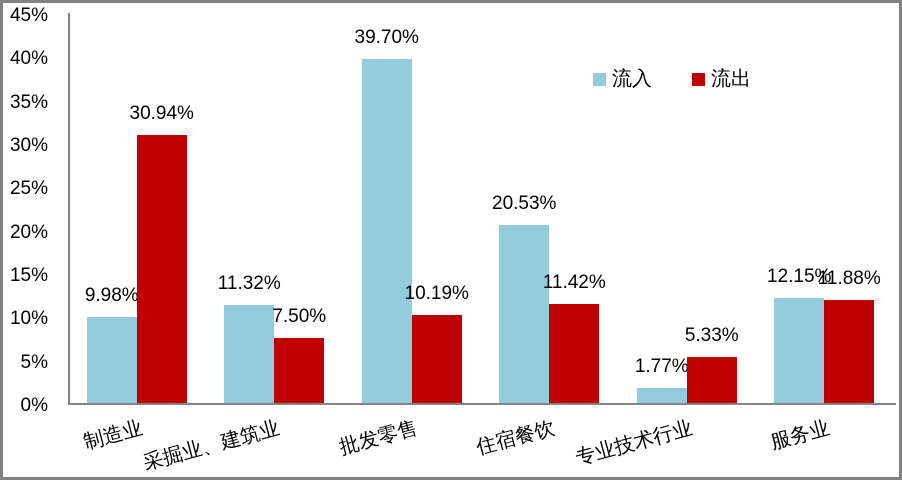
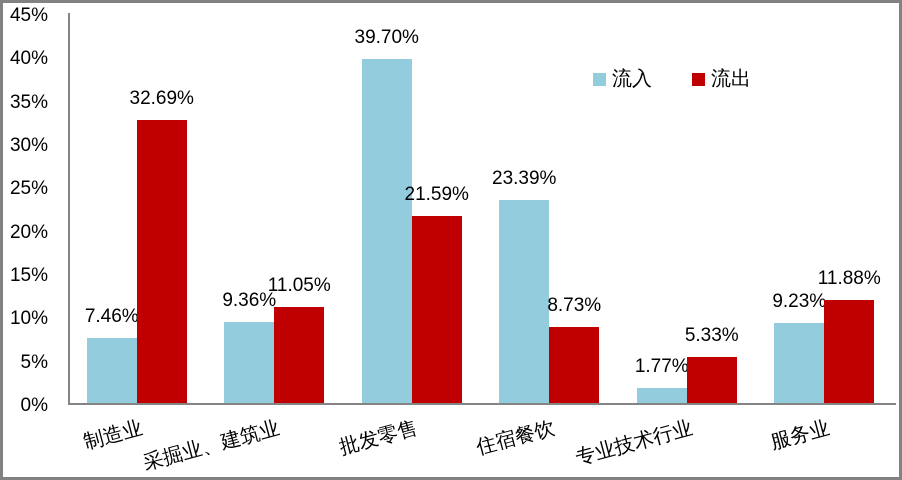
流入/制造业: 9.98% -> 7.46%
流出/制造业: 30.94% -> 32.69%
流入/采掘业、建筑业: 11.32% -> 9.36%
流出/采掘业、建筑业: 7.50% -> 11.05%
流出/批发零售: 10.19% -> 21.59%
流入/住宿餐饮: 20.53% -> 23.39%
流出/住宿餐饮: 11.42% -> 8.73%
流入/服务业: 12.15% -> 9.23%
